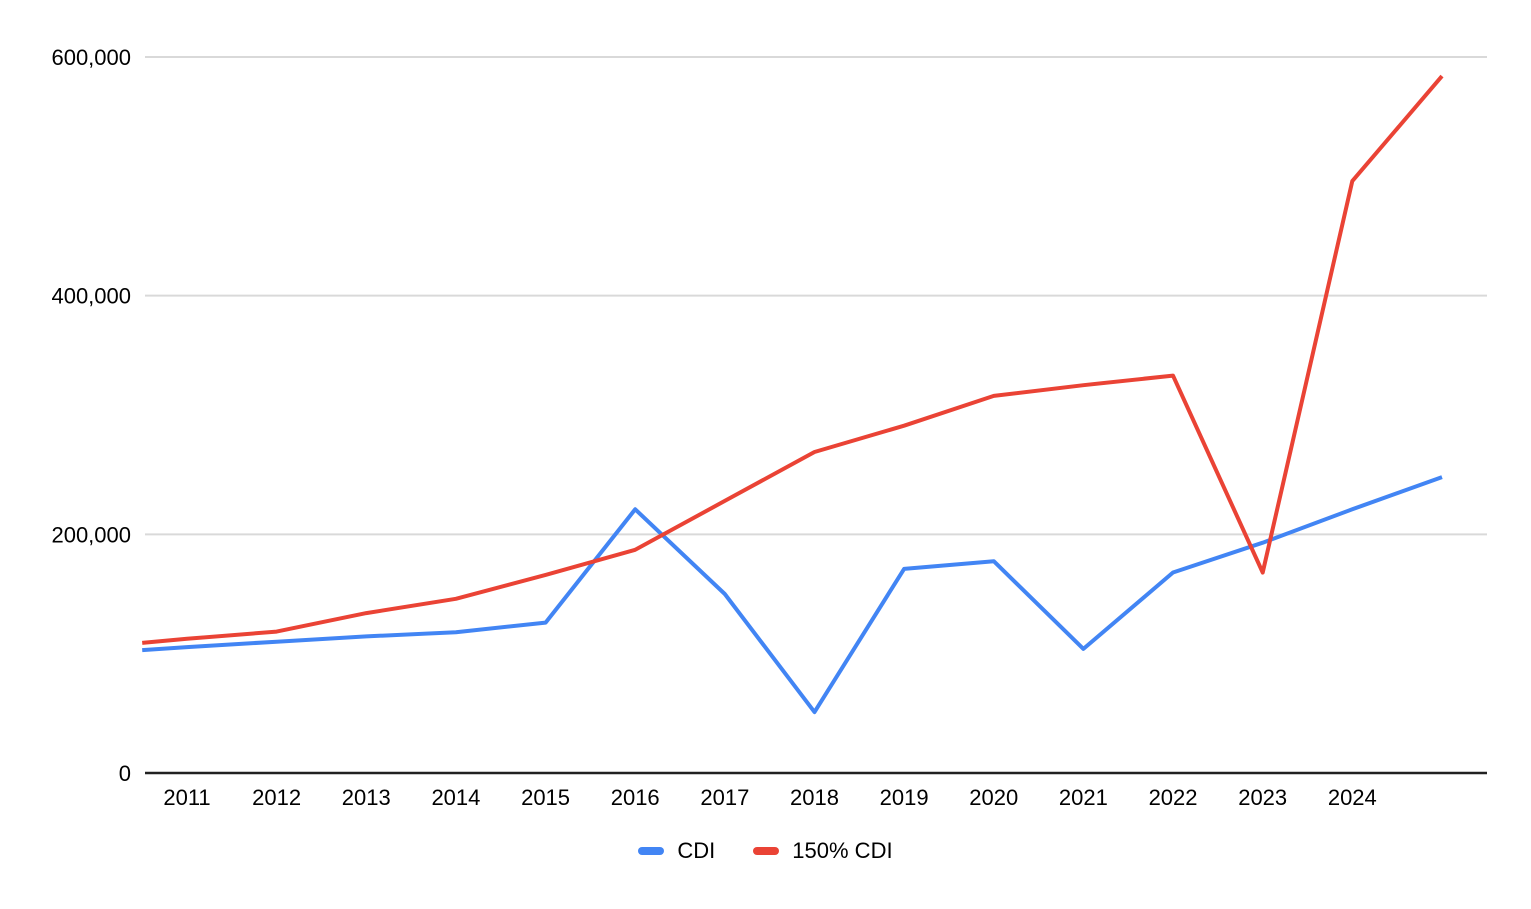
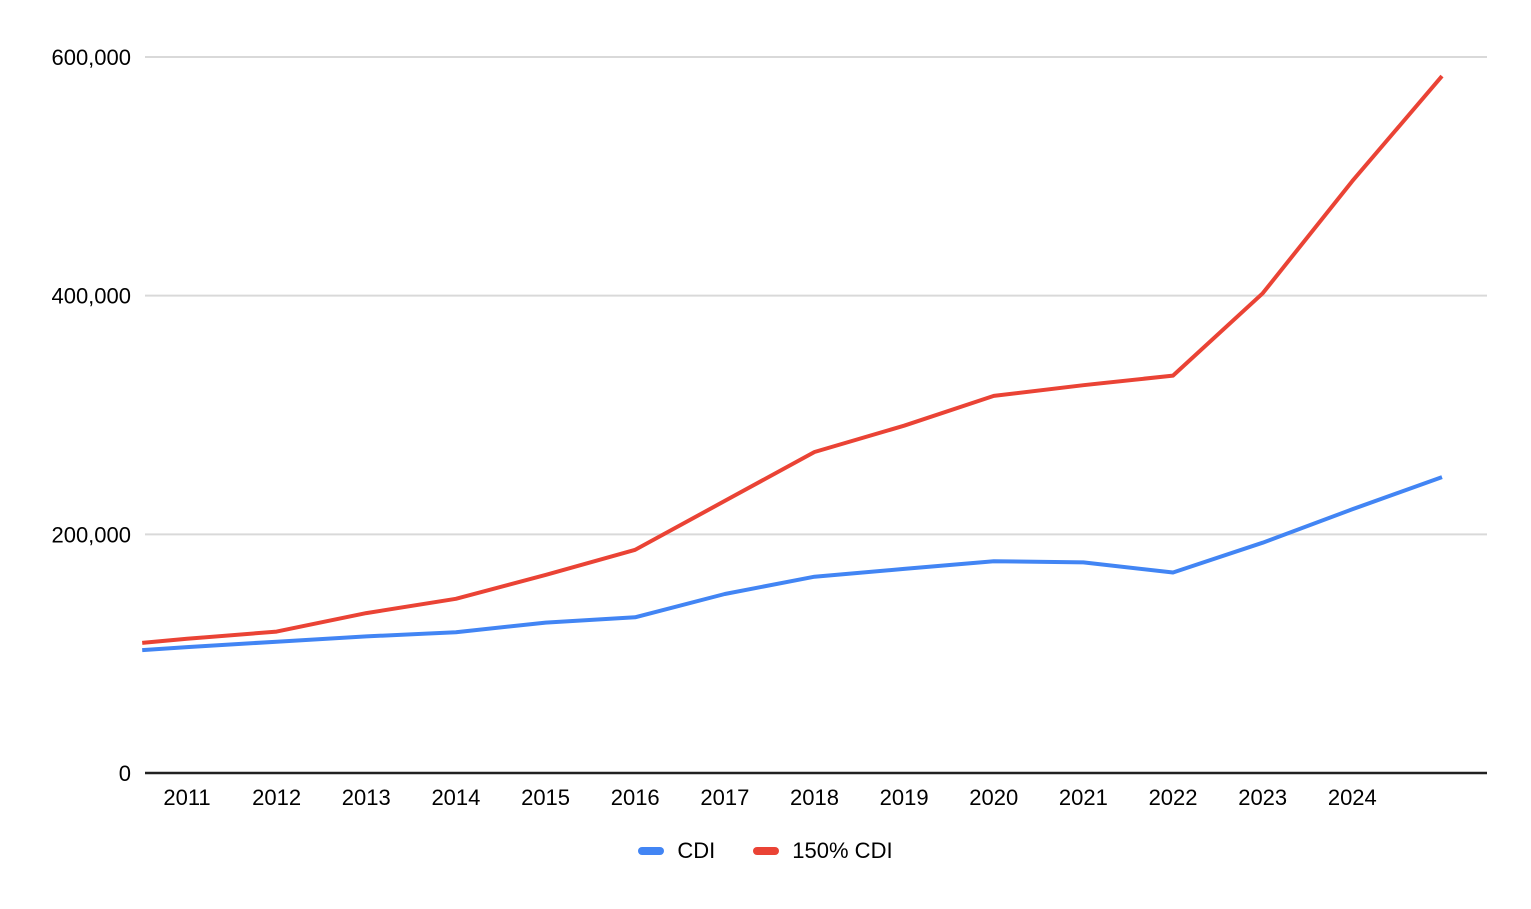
CDI/2016: 221000 -> 130000
CDI/2018: 51000 -> 164000
CDI/2021: 104000 -> 176000
150% CDI/2023: 168000 -> 402000
